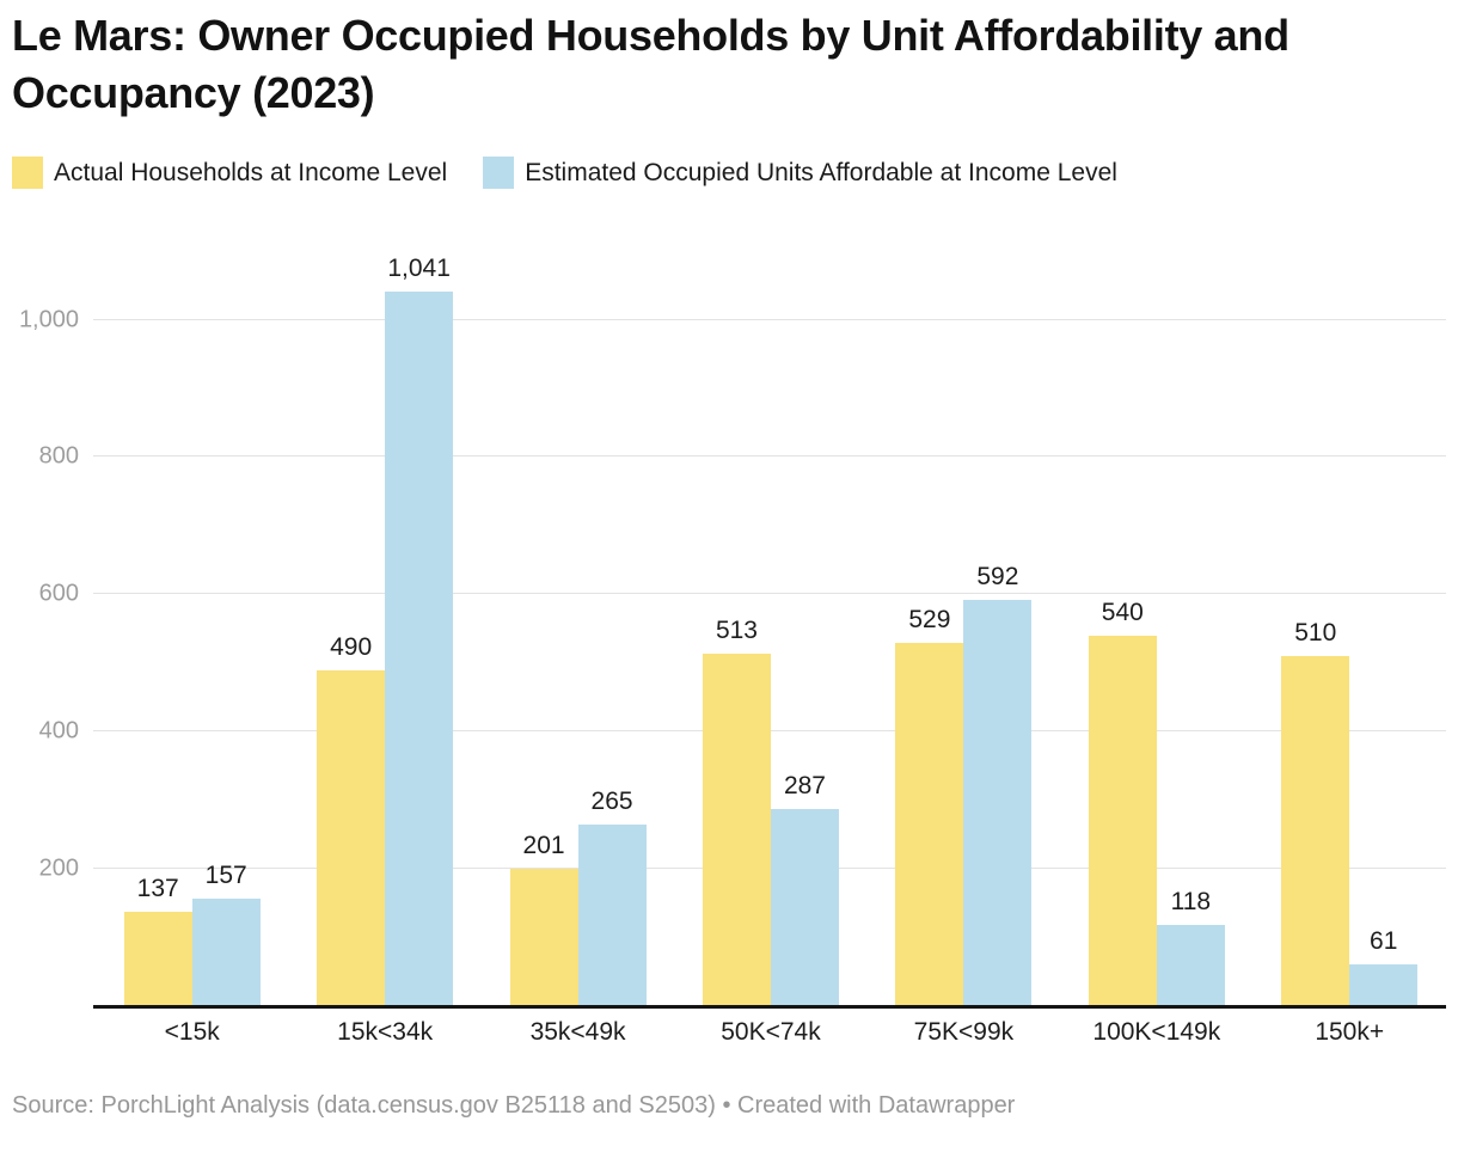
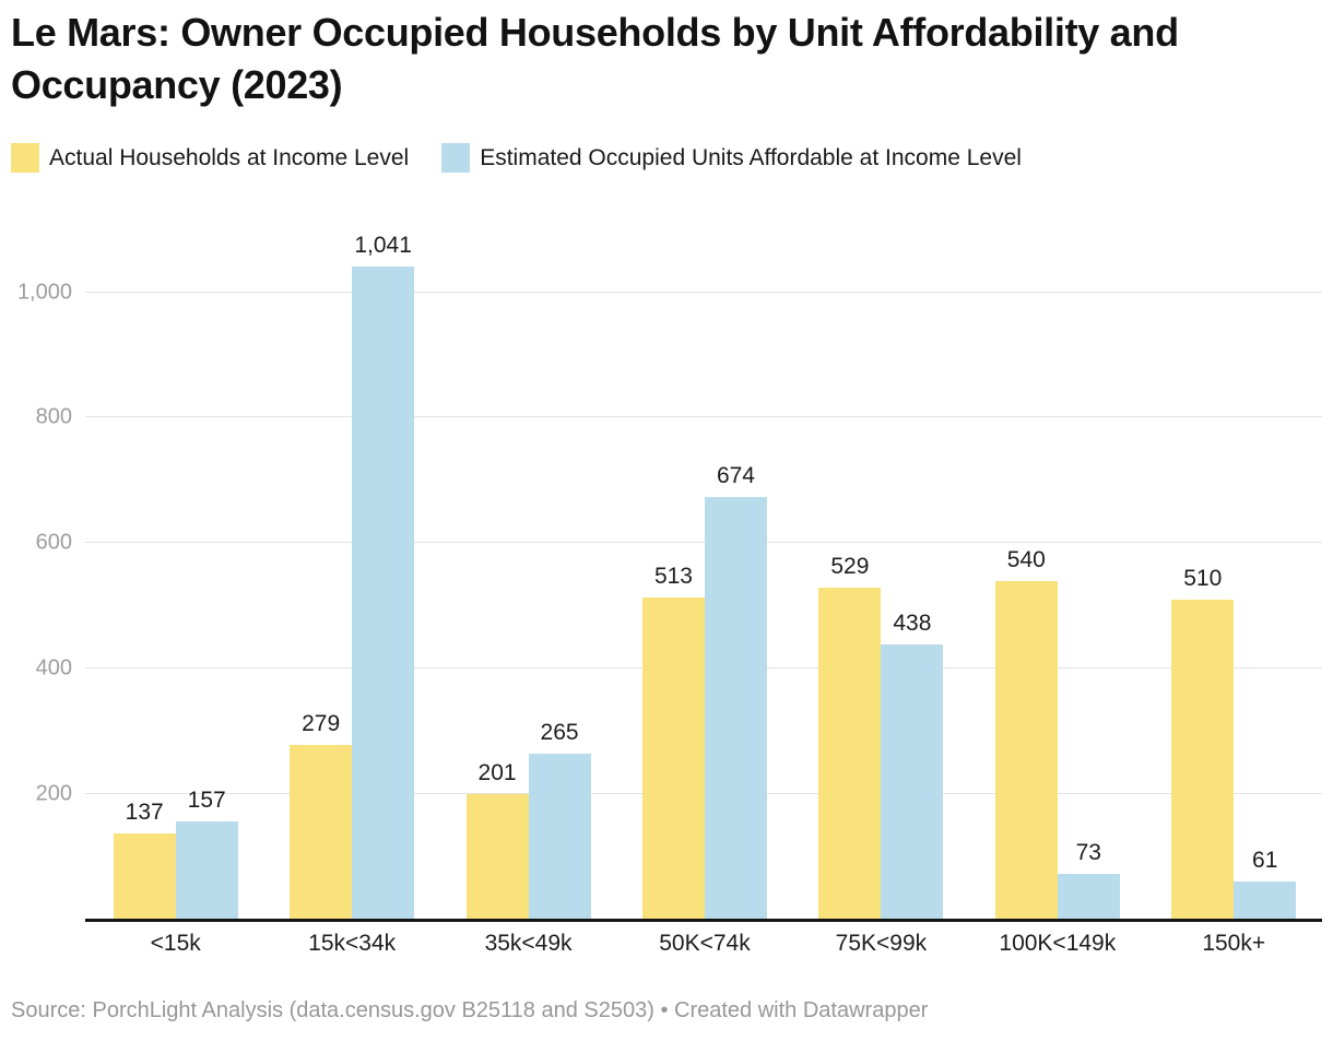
Actual Households at Income Level/15k<34k: 490 -> 279
Estimated Occupied Units Affordable at Income Level/50K<74k: 287 -> 674
Estimated Occupied Units Affordable at Income Level/75K<99k: 592 -> 438
Estimated Occupied Units Affordable at Income Level/100K<149k: 118 -> 73
